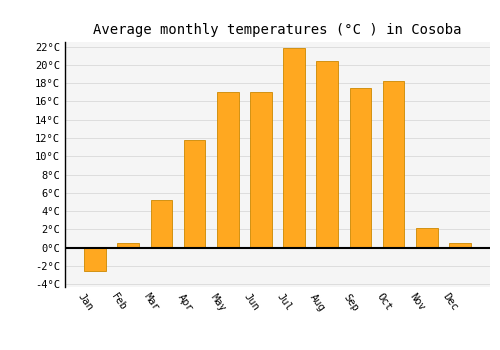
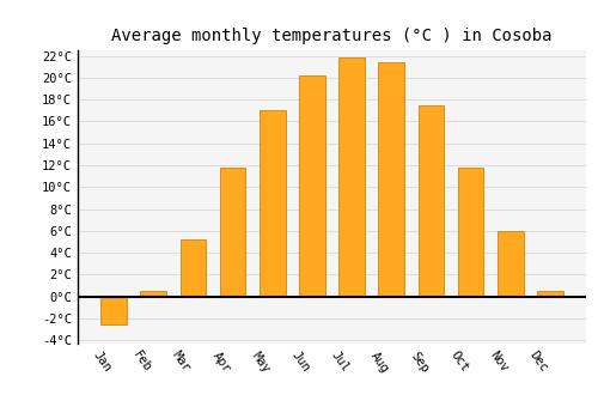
Jun: 17.0°C -> 20.2°C
Aug: 20.4°C -> 21.4°C
Oct: 18.2°C -> 11.8°C
Nov: 2.2°C -> 6.0°C
